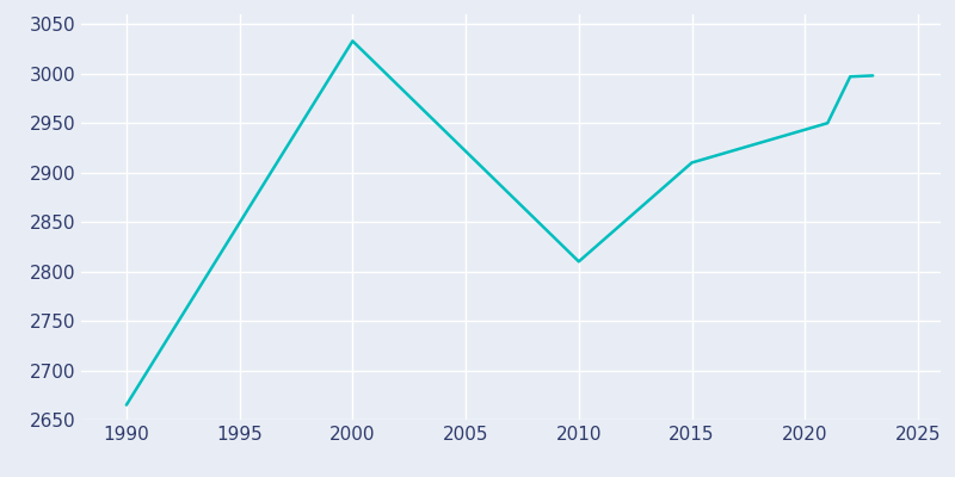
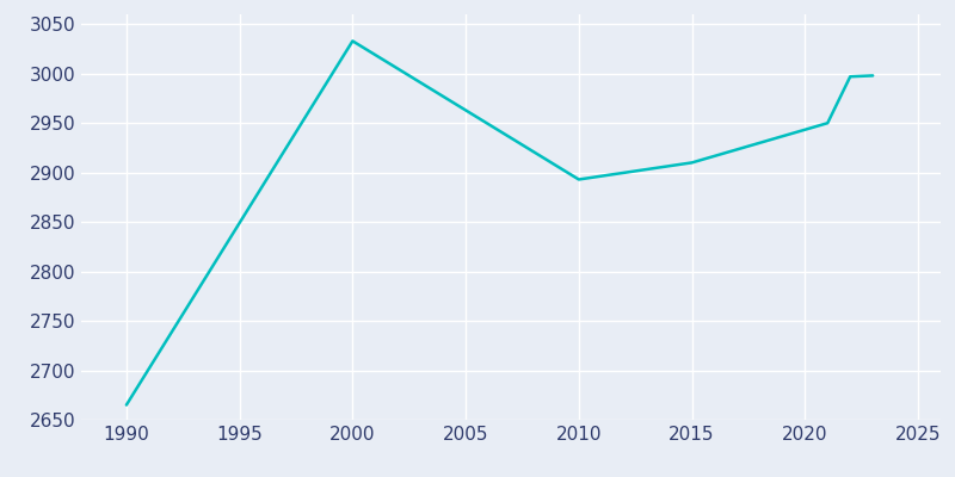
2010: 2810 -> 2893
